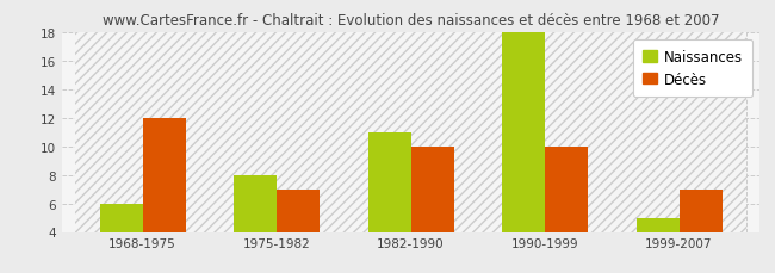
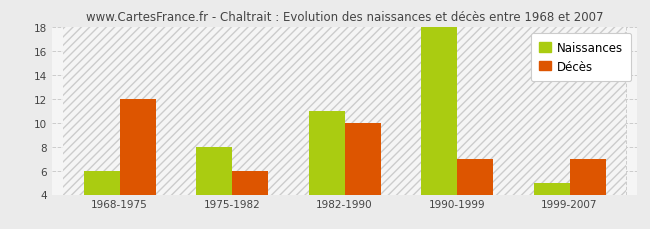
Décès/1975-1982: 7 -> 6
Décès/1990-1999: 10 -> 7
